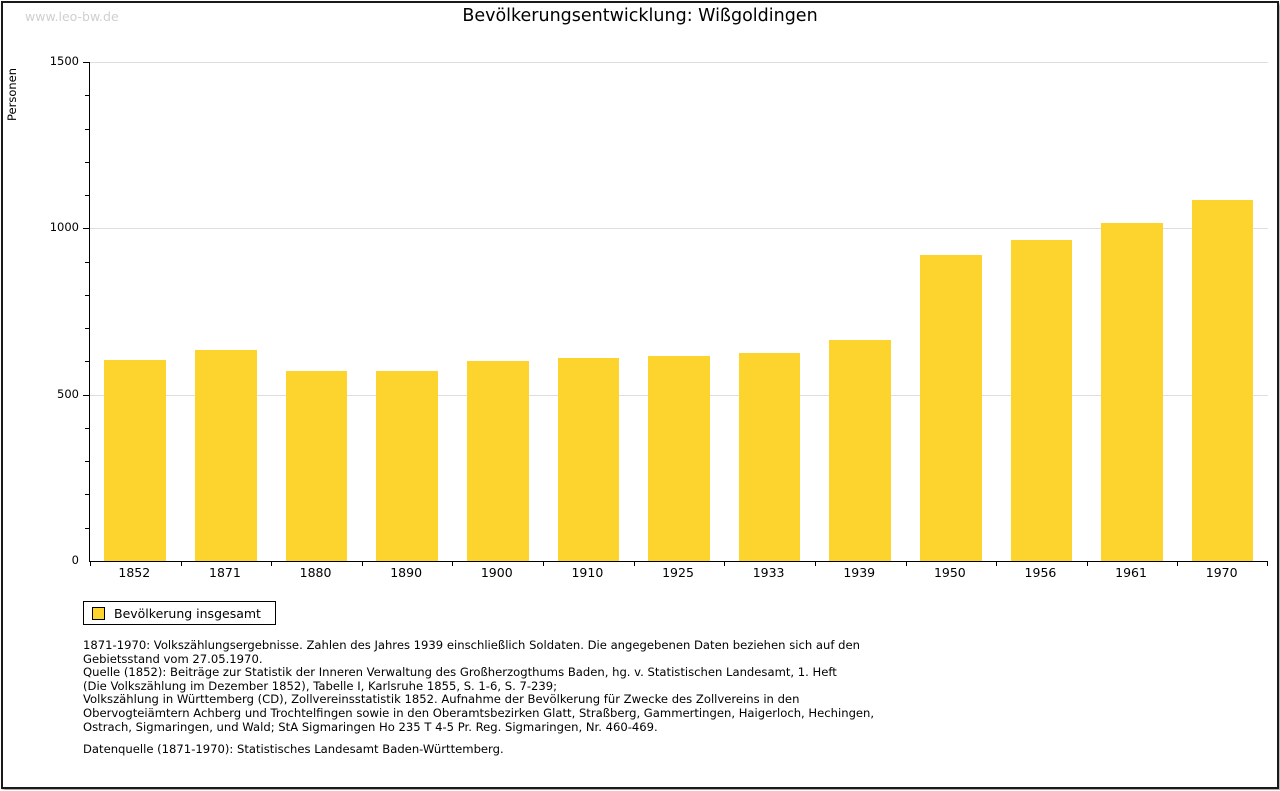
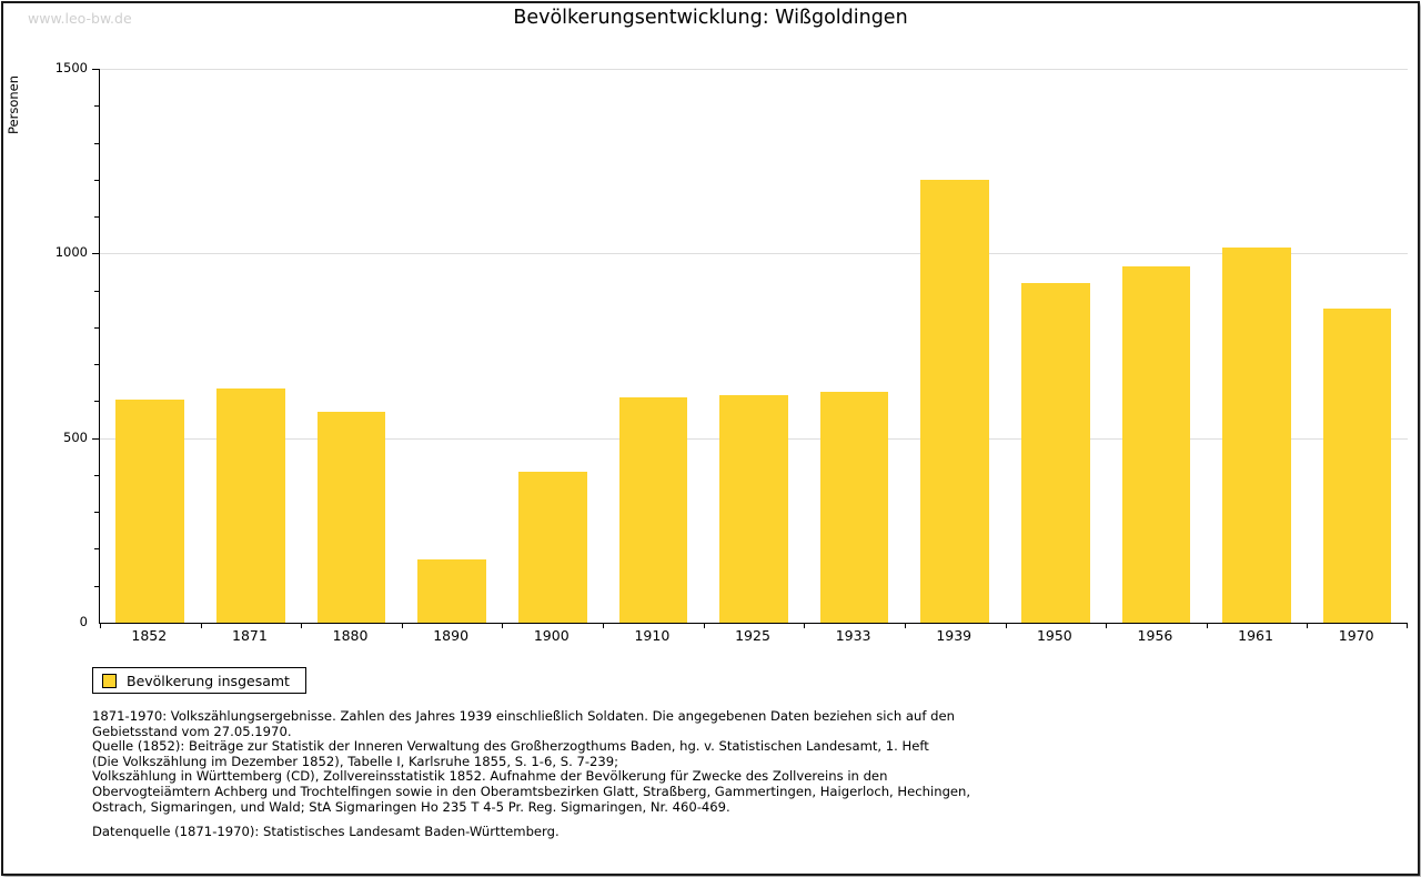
1890: 570 -> 170
1900: 600 -> 410
1939: 660 -> 1200
1970: 1080 -> 850
